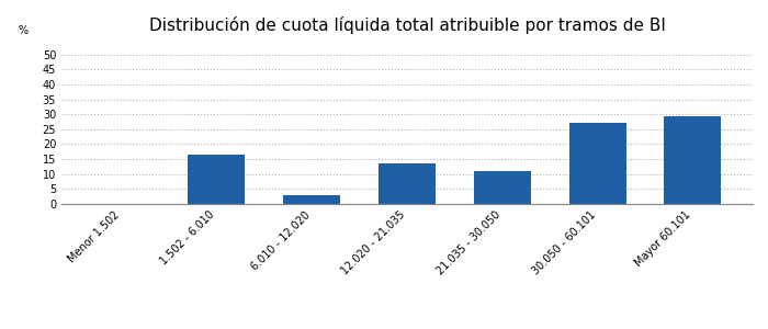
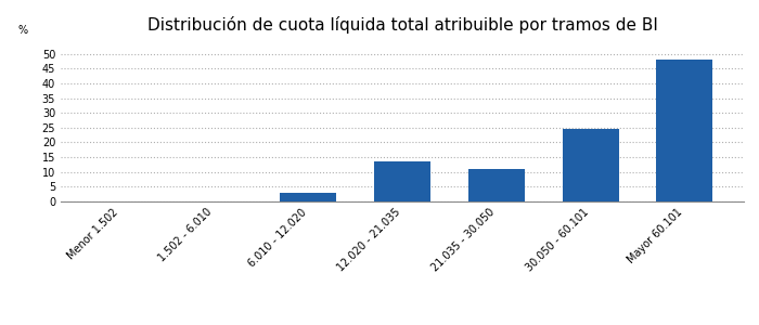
1.502 - 6.010: 16.5 -> 0.1
30.050 - 60.101: 27.0 -> 24.6
Mayor 60.101: 29.5 -> 48.0
